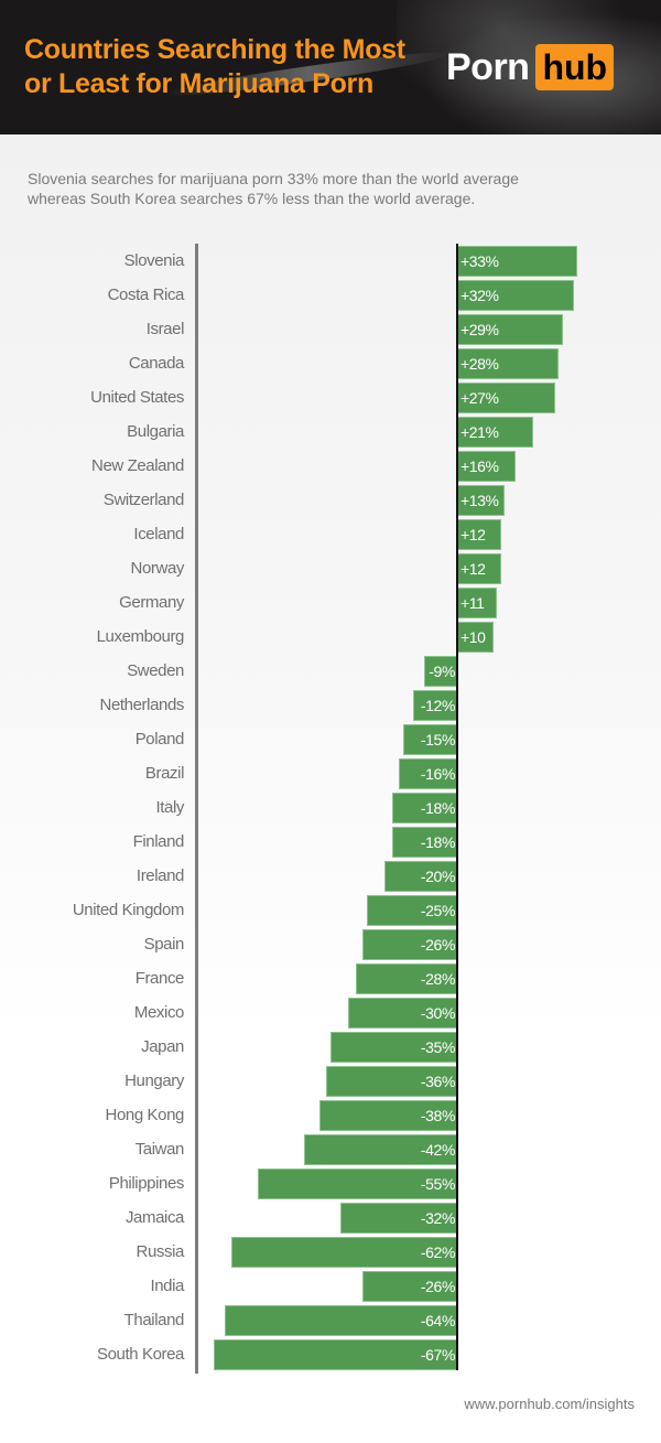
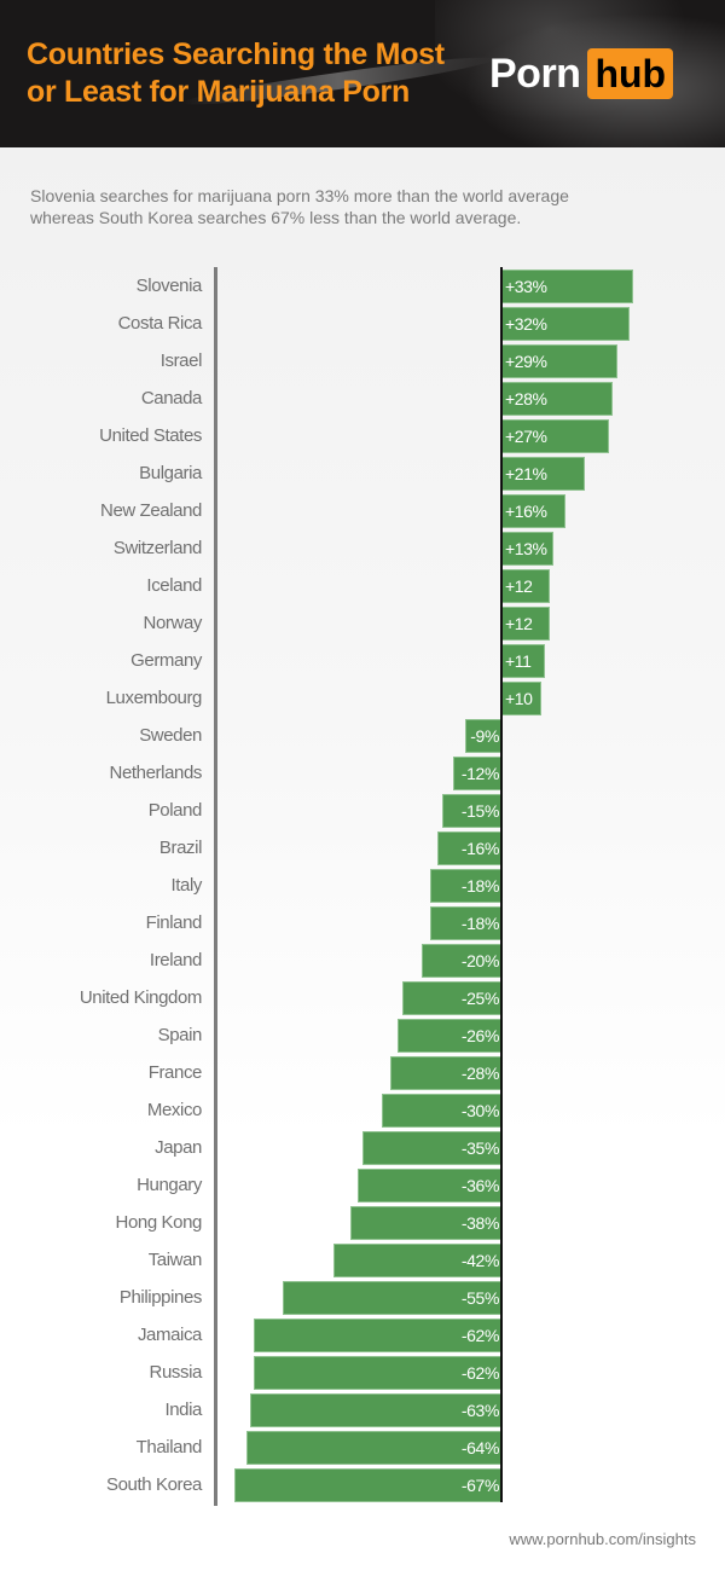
Jamaica: -32% -> -62%
India: -26% -> -63%
